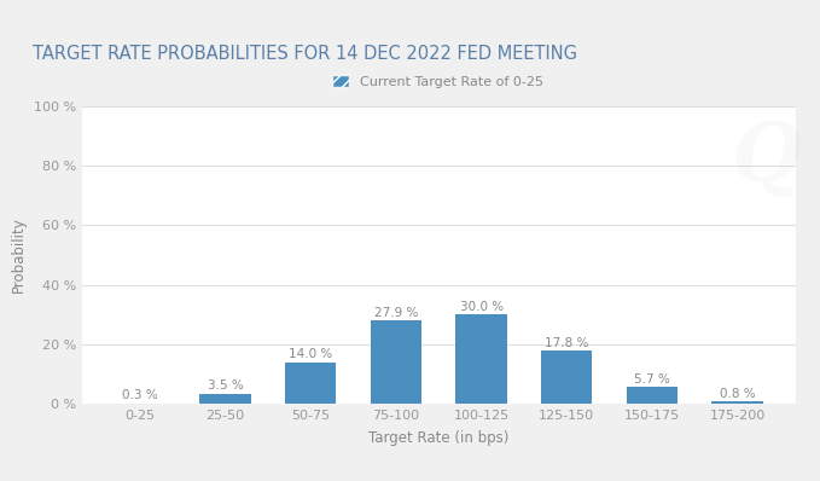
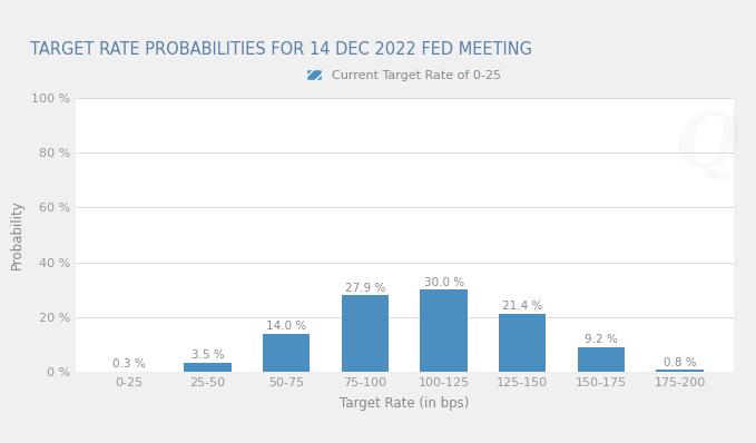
125-150: 17.8 -> 21.4
150-175: 5.7 -> 9.2
